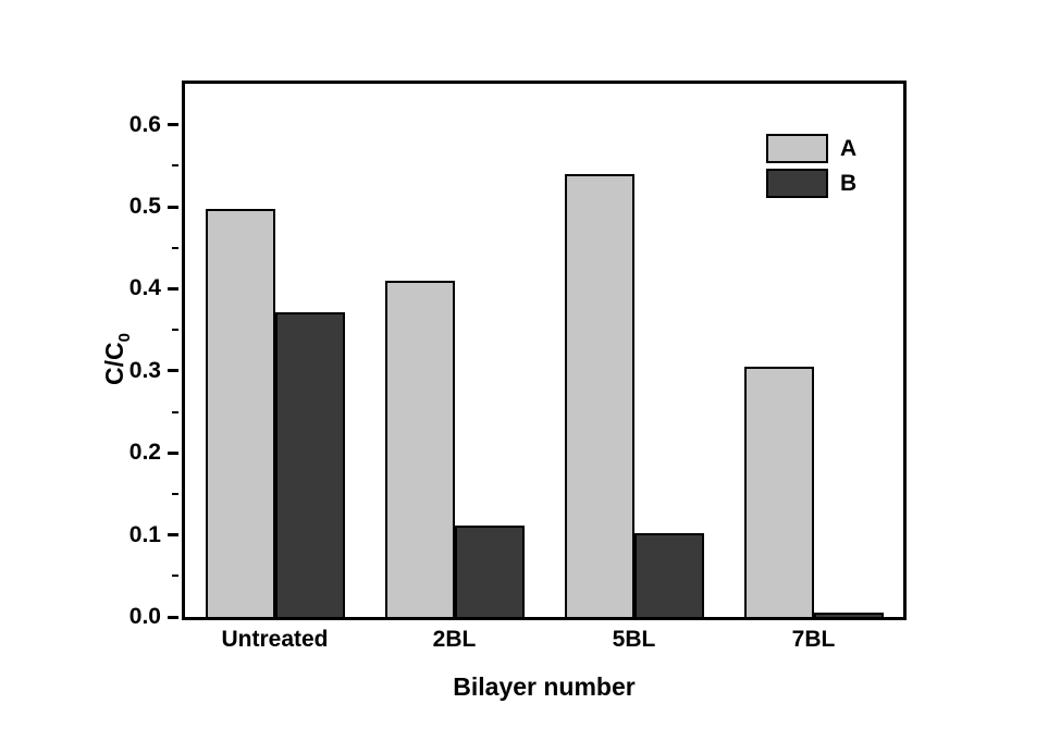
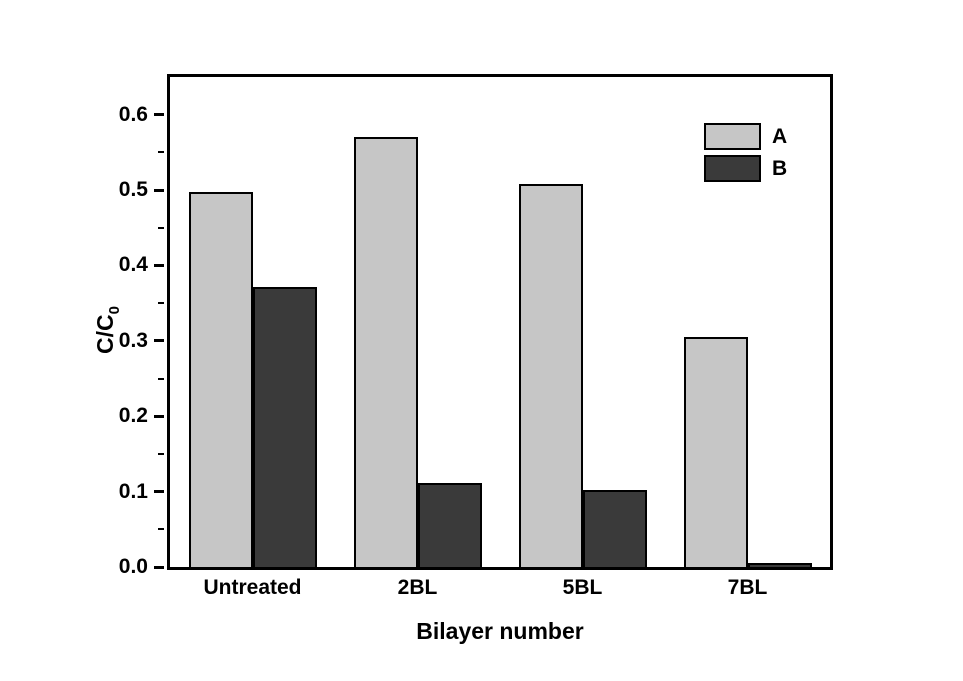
A/2BL: 0.41 -> 0.57
A/5BL: 0.54 -> 0.51
